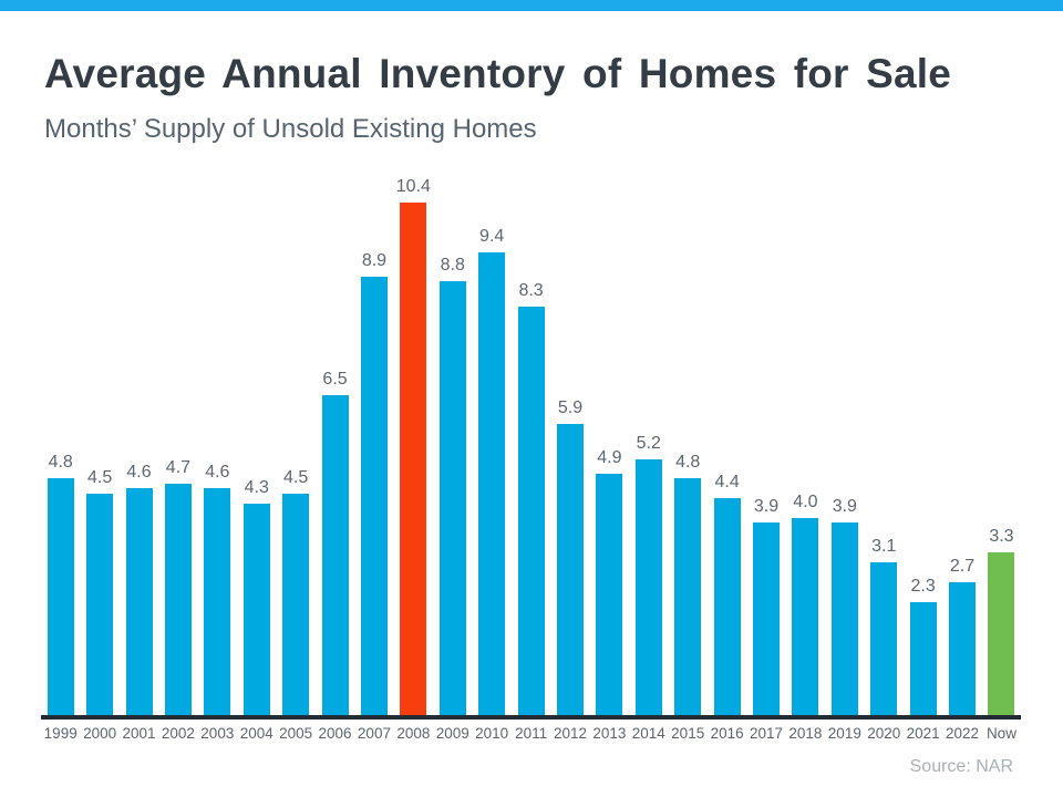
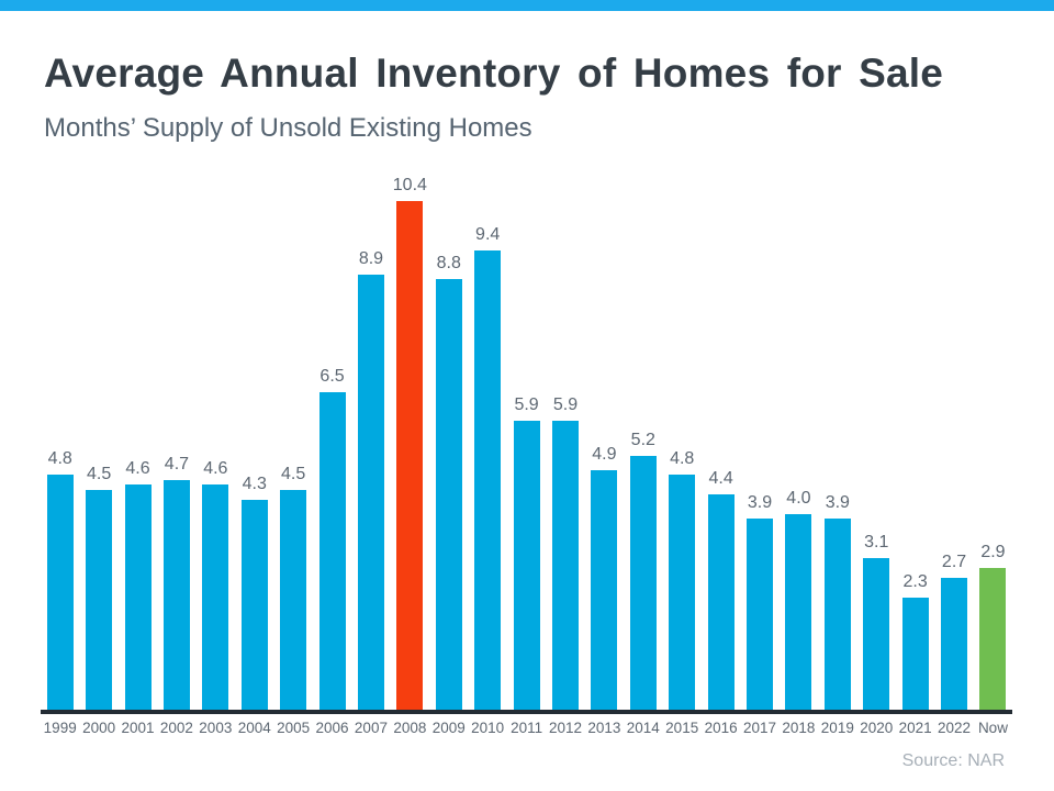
2011: 8.3 -> 5.9
Now: 3.3 -> 2.9
